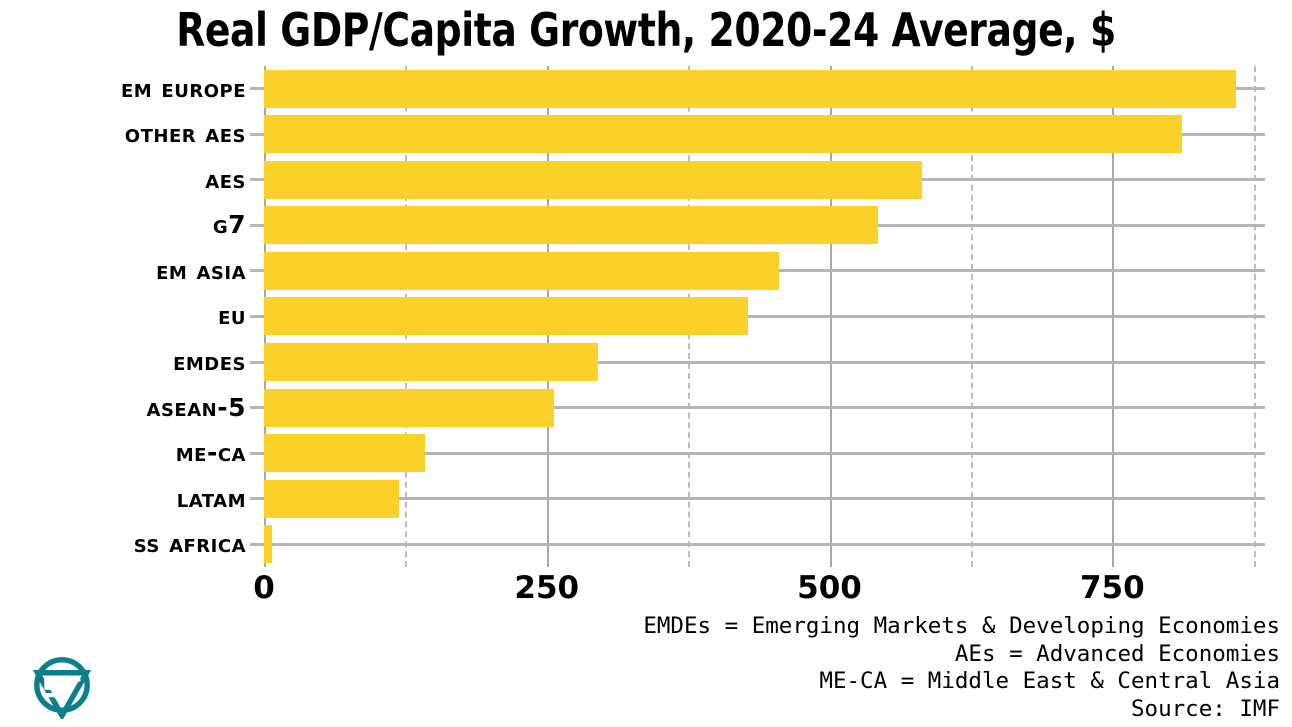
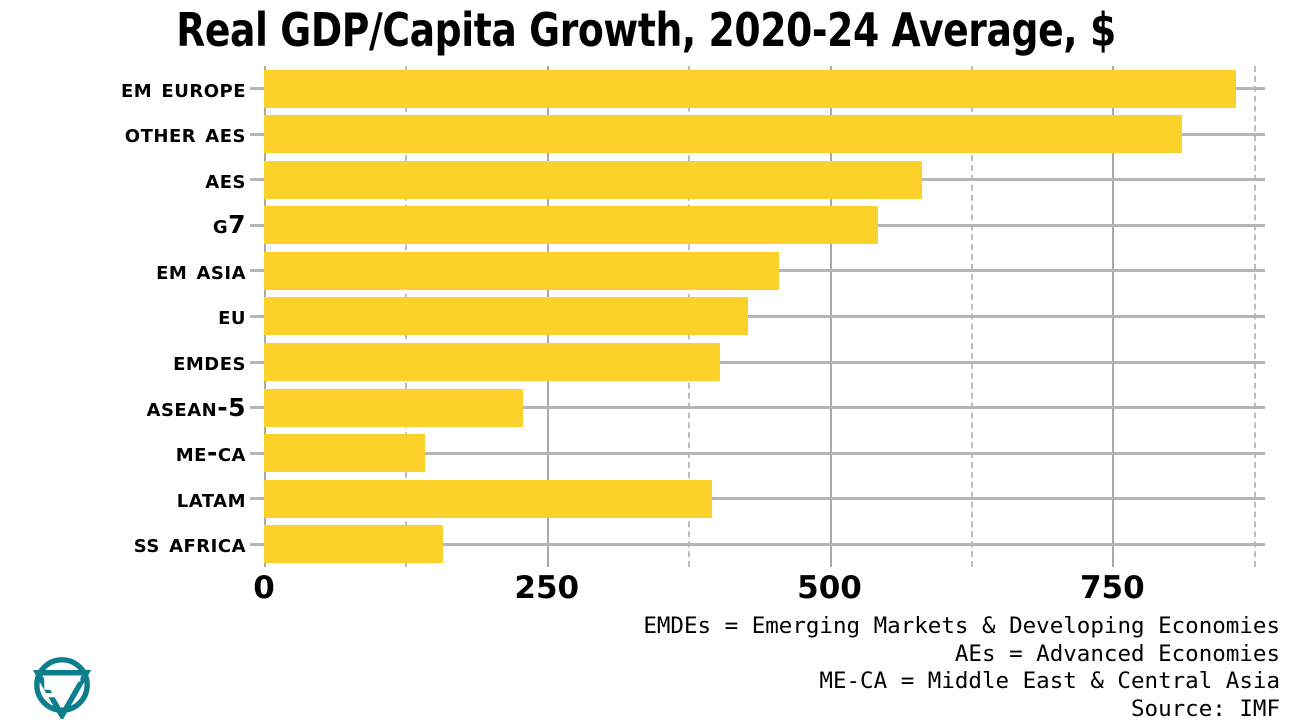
EMDEs: 295 -> 403
ASEAN-5: 256 -> 229
LatAm: 119 -> 396
SS Africa: 7 -> 158
